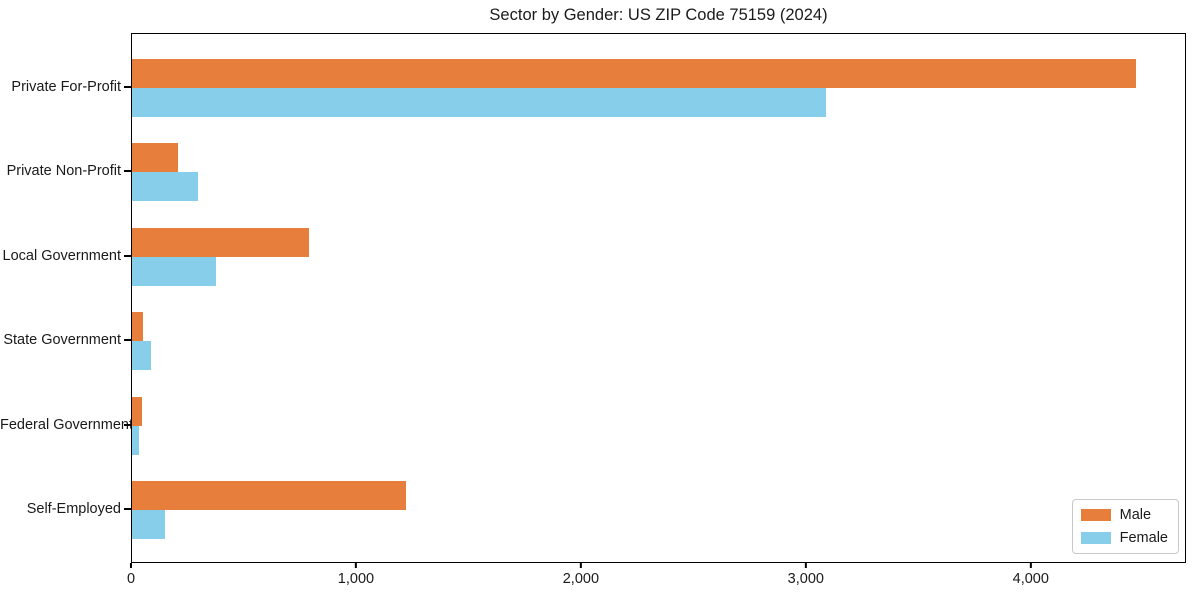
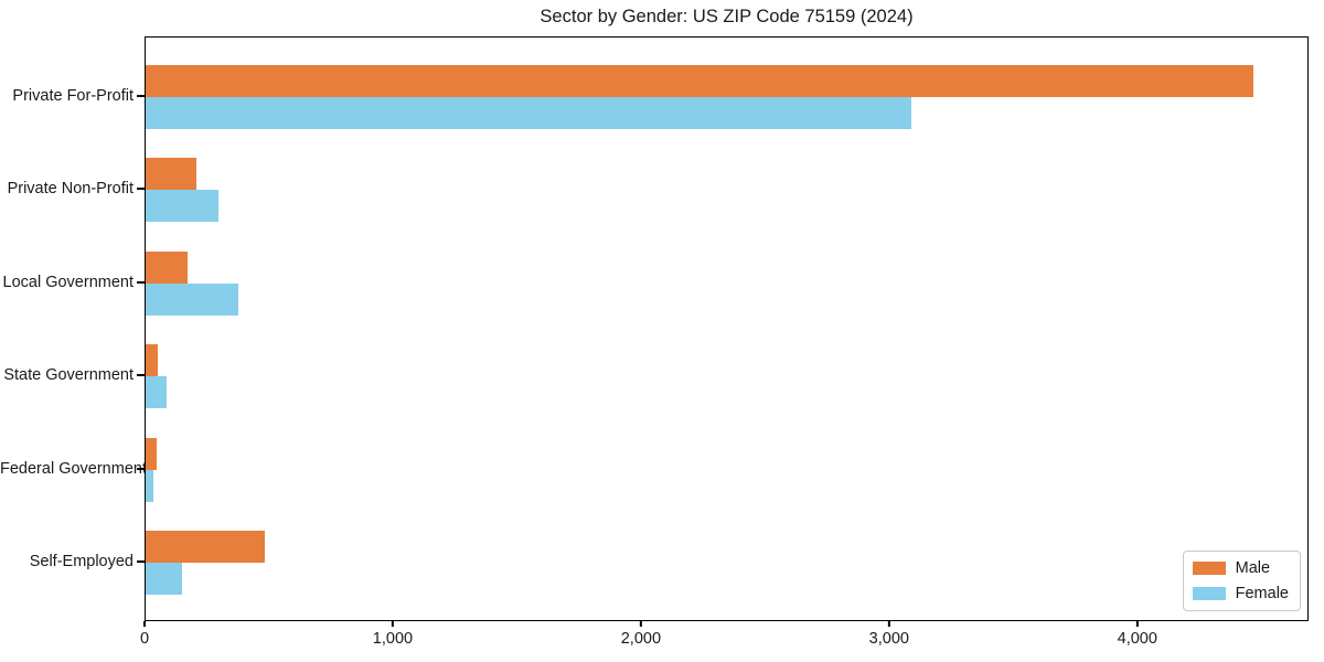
Male/Local Government: 790 -> 170
Male/Self-Employed: 1220 -> 480
